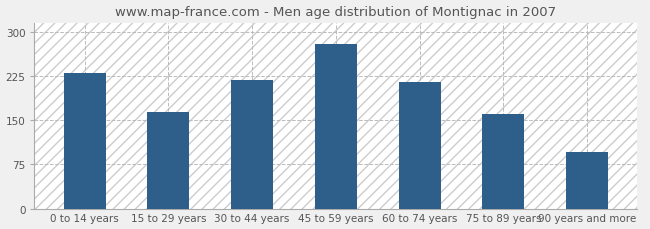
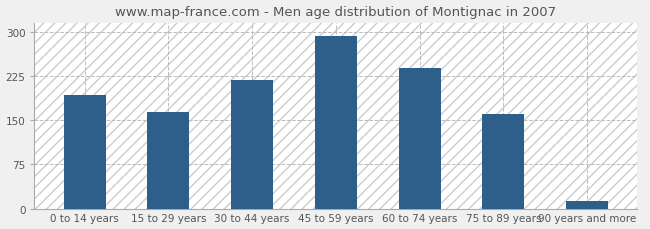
0 to 14 years: 230 -> 193
45 to 59 years: 280 -> 293
60 to 74 years: 214 -> 238
90 years and more: 96 -> 13
